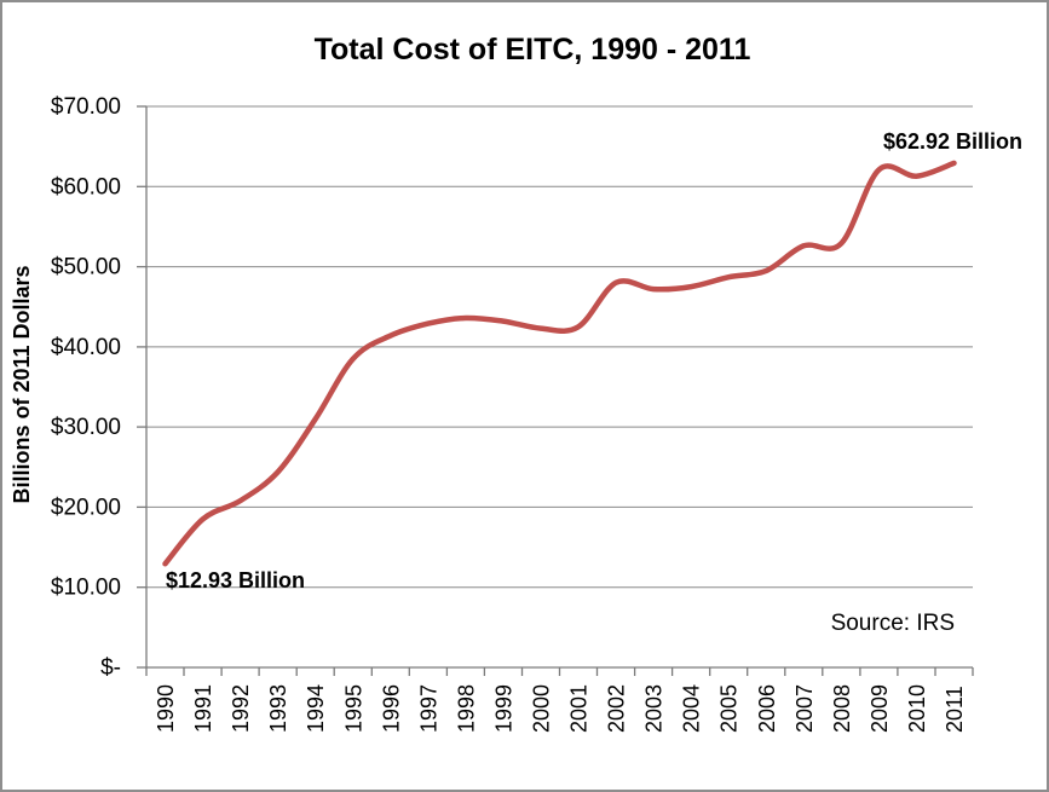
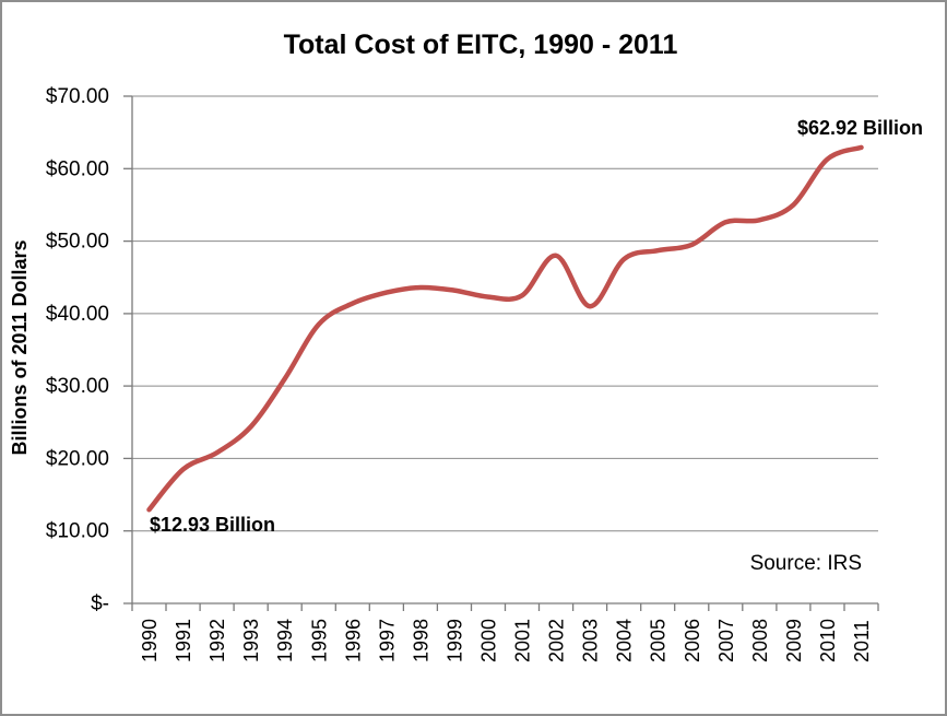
2003: $47 -> $41
2009: $62 -> $55
